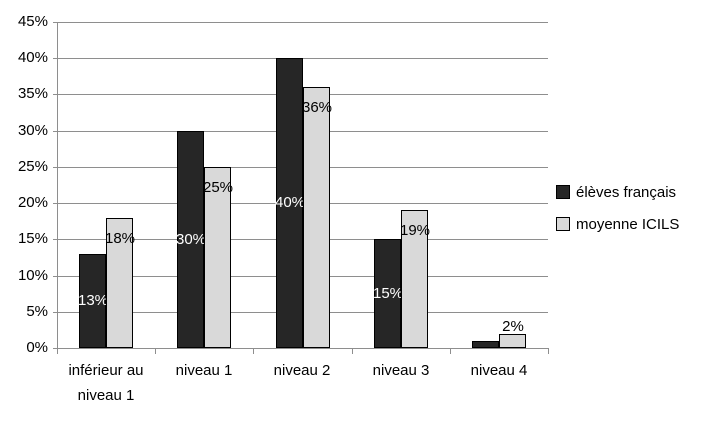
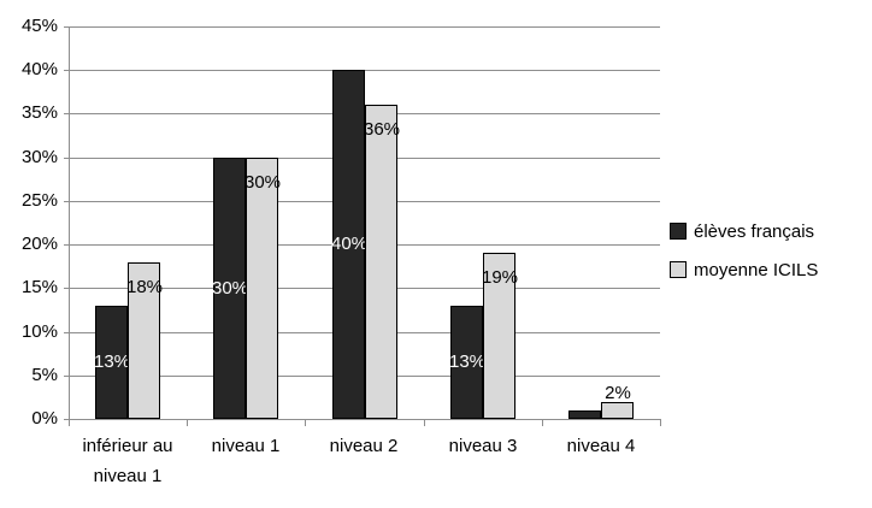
moyenne ICILS/niveau 1: 25% -> 30%
élèves français/niveau 3: 15% -> 13%
